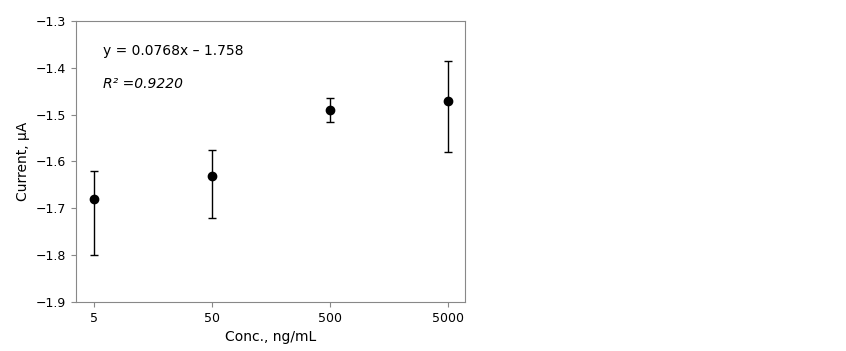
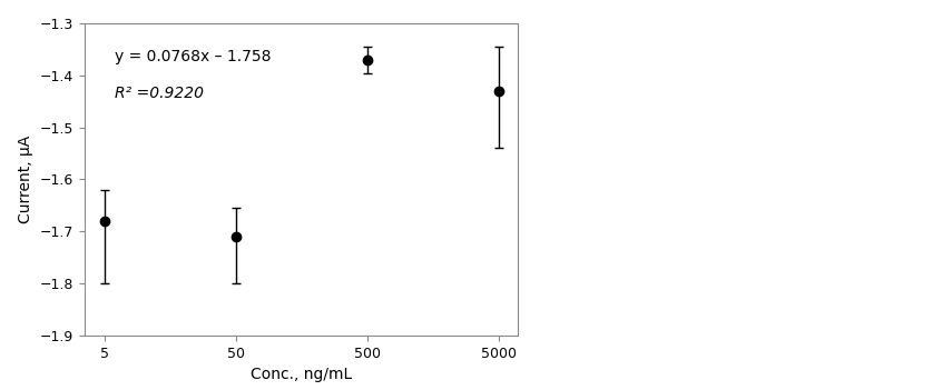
50: -1.63 -> -1.71
500: -1.49 -> -1.37
5000: -1.47 -> -1.43
